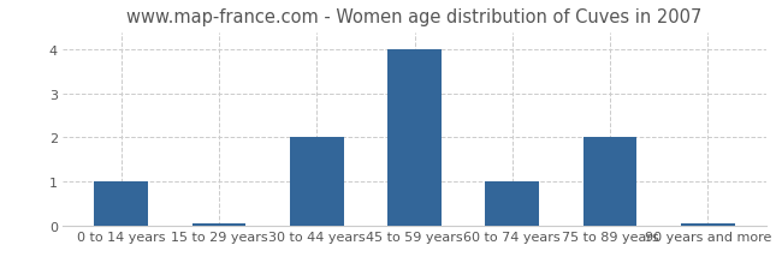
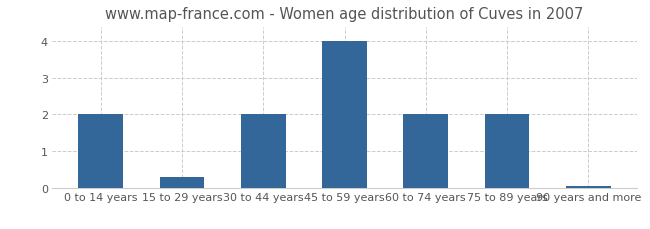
0 to 14 years: 1.00 -> 2.00
15 to 29 years: 0.05 -> 0.30
60 to 74 years: 1.00 -> 2.00
